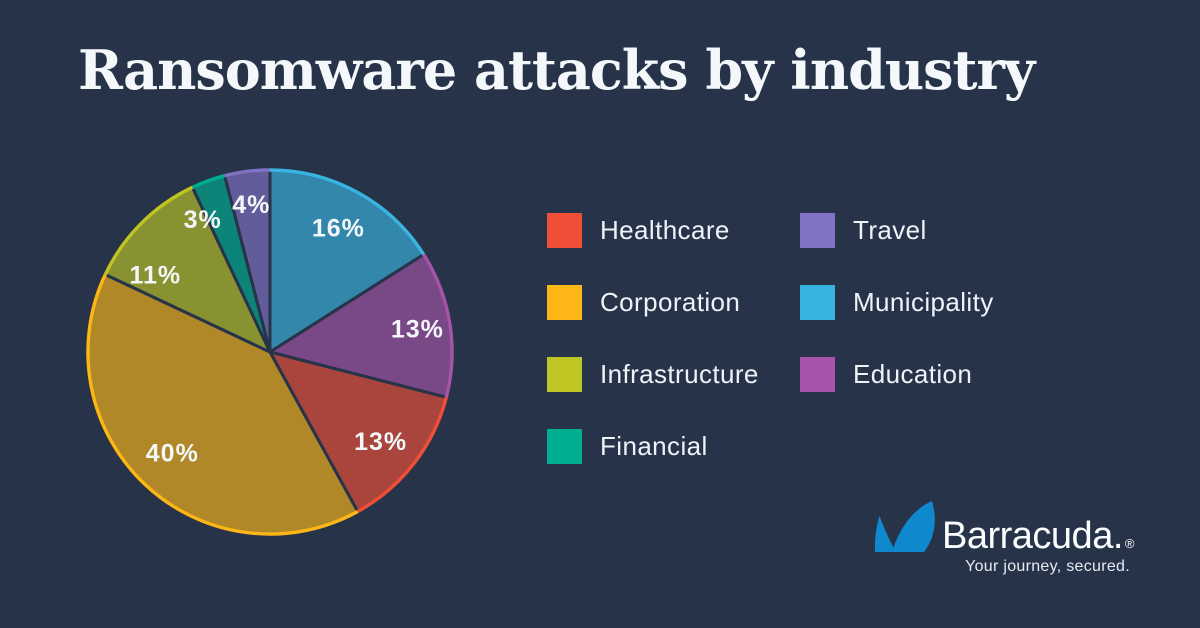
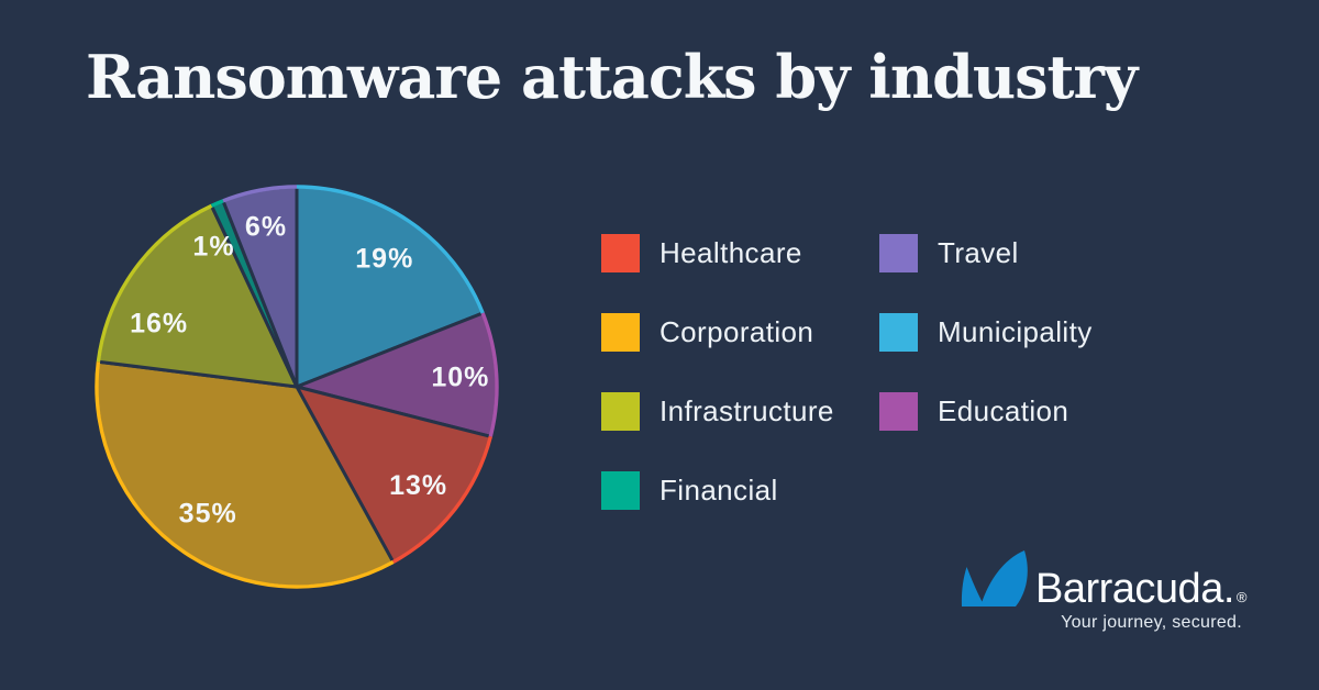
Municipality: 16% -> 19%
Education: 13% -> 10%
Corporation: 40% -> 35%
Infrastructure: 11% -> 16%
Financial: 3% -> 1%
Travel: 4% -> 6%
